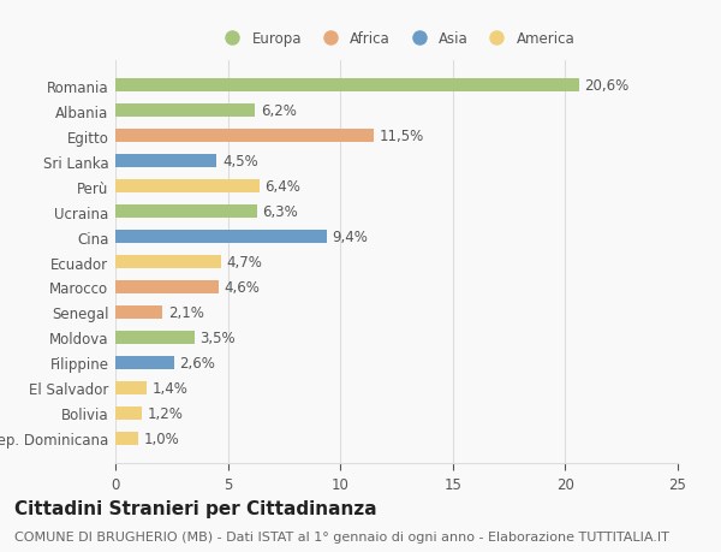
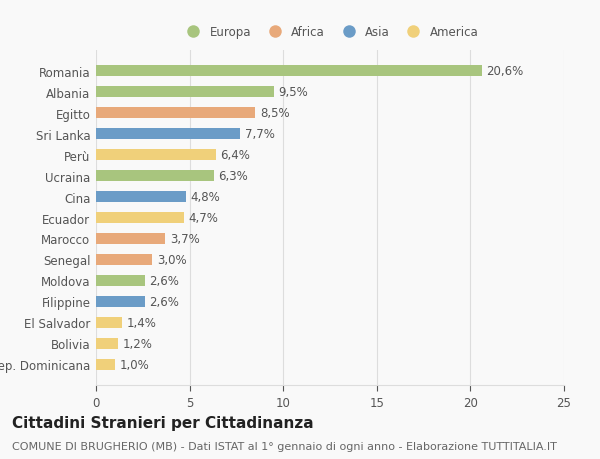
Albania: 6,2% -> 9,5%
Egitto: 11,5% -> 8,5%
Sri Lanka: 4,5% -> 7,7%
Cina: 9,4% -> 4,8%
Marocco: 4,6% -> 3,7%
Senegal: 2,1% -> 3,0%
Moldova: 3,5% -> 2,6%
